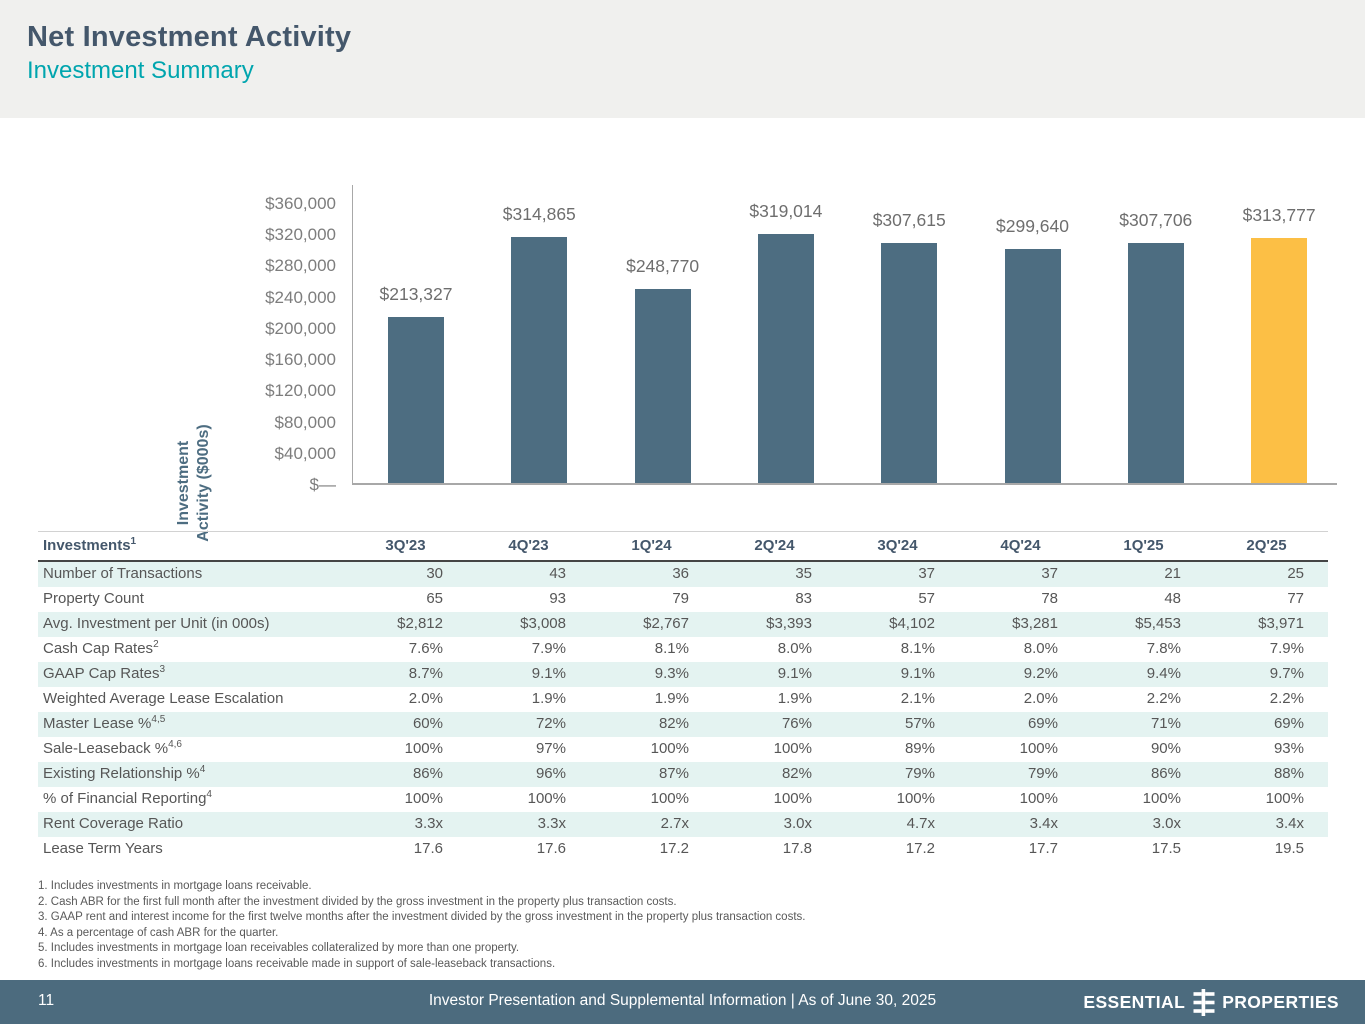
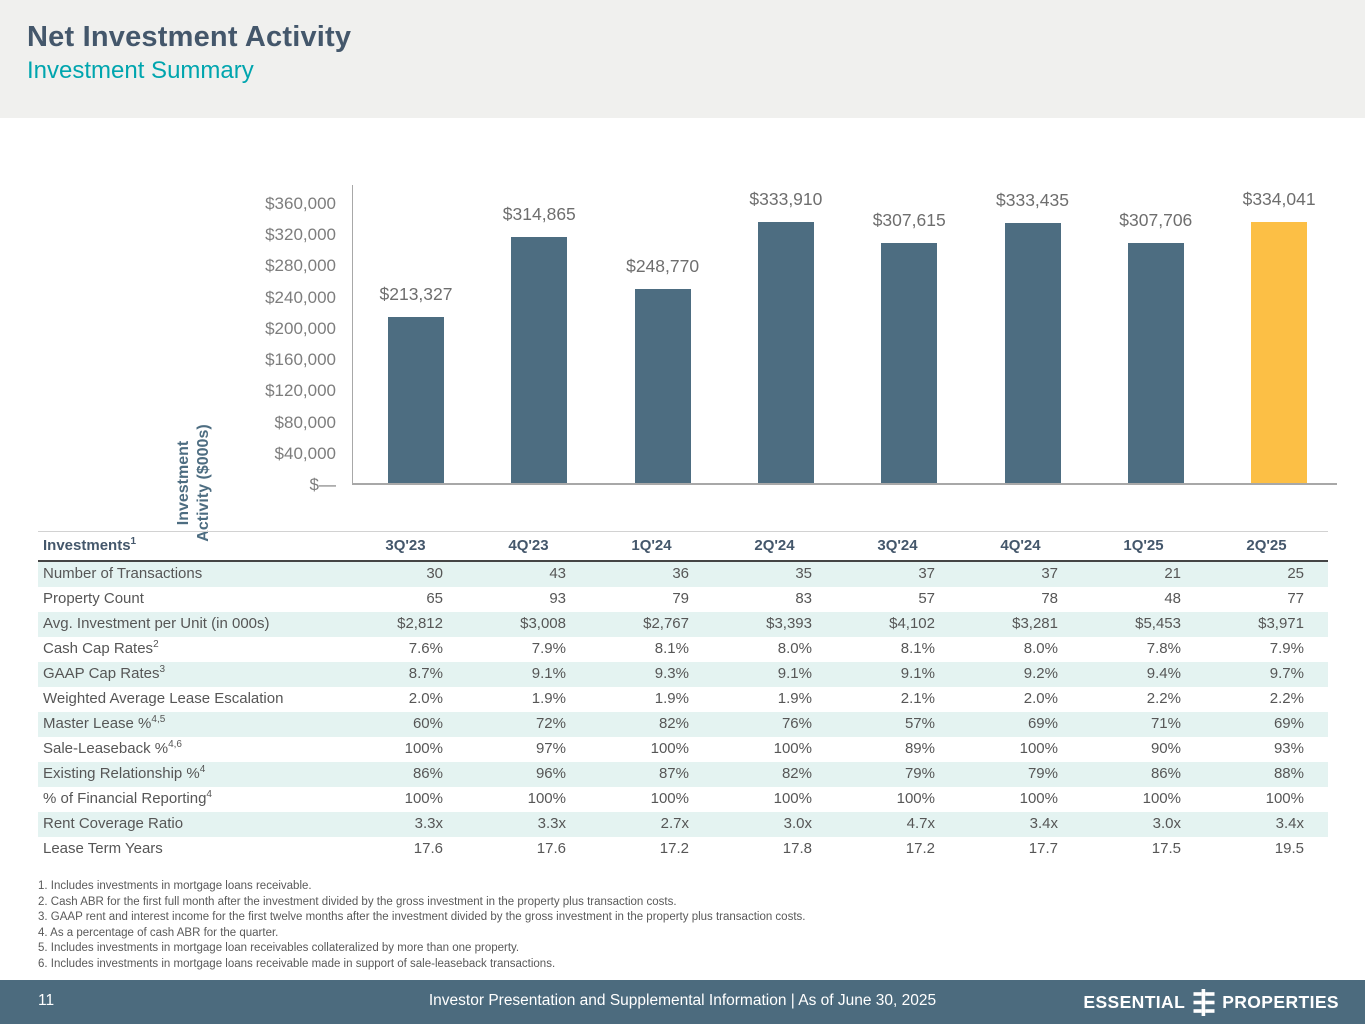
2Q'24: $319,014 -> $333,910
4Q'24: $299,640 -> $333,435
2Q'25: $313,777 -> $334,041
